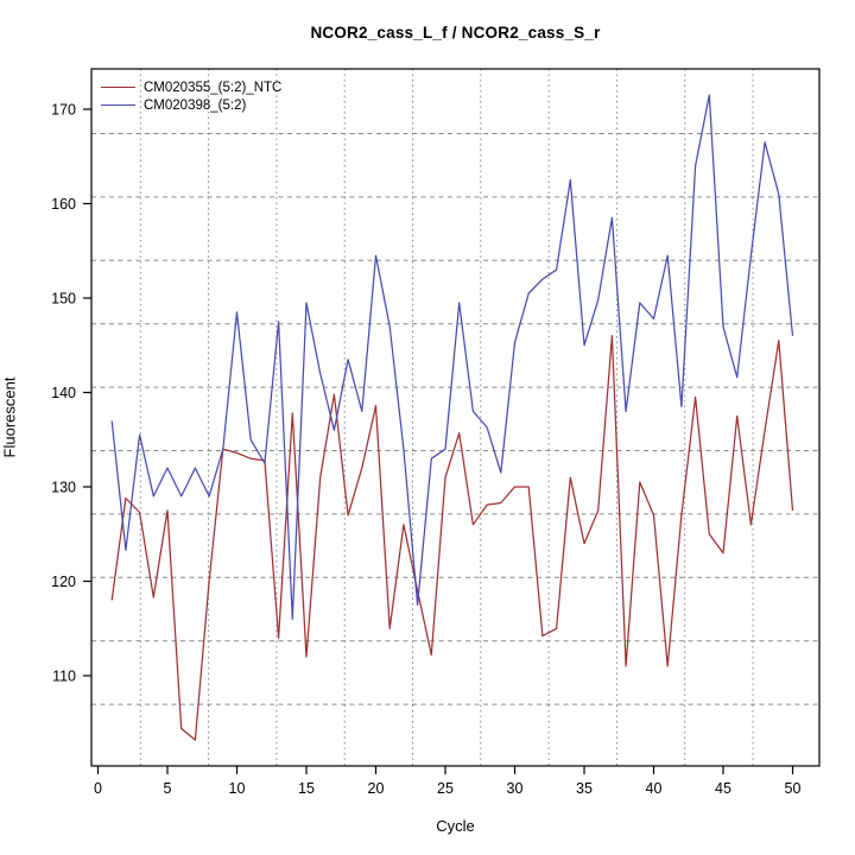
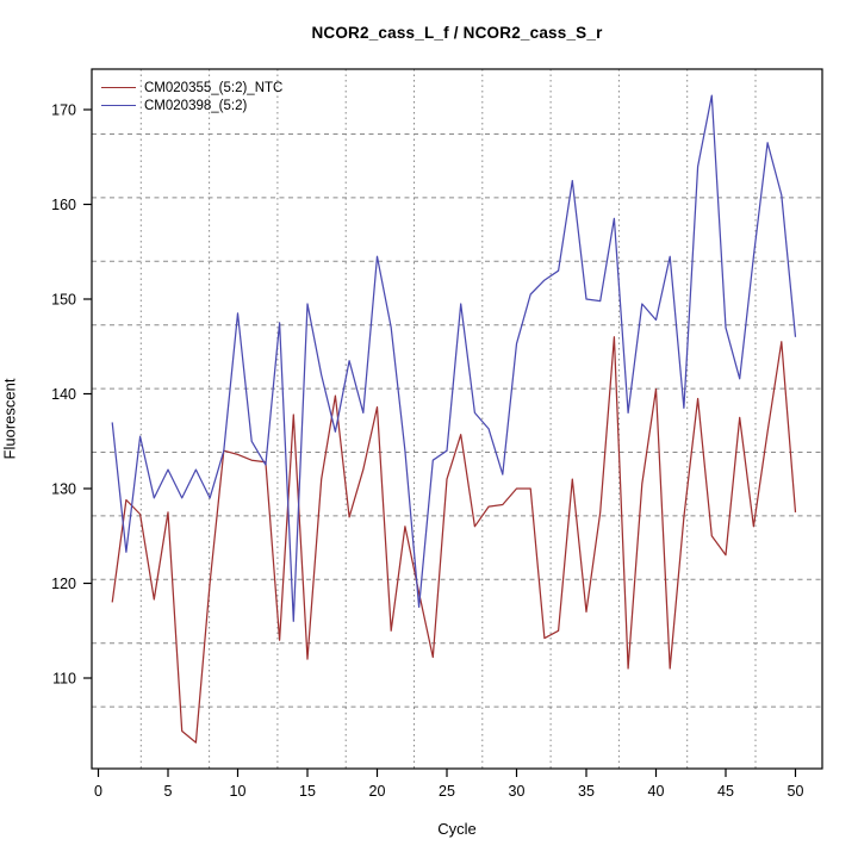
CM020355_(5:2)_NTC/35: 124 -> 117
CM020398_(5:2)/35: 145 -> 150
CM020355_(5:2)_NTC/40: 127 -> 140
